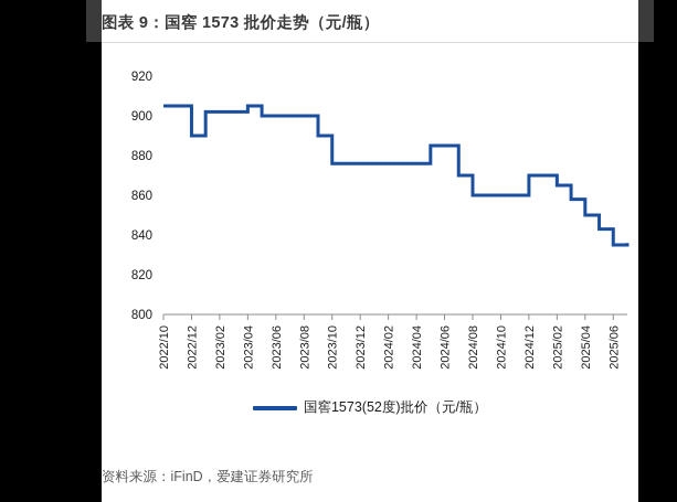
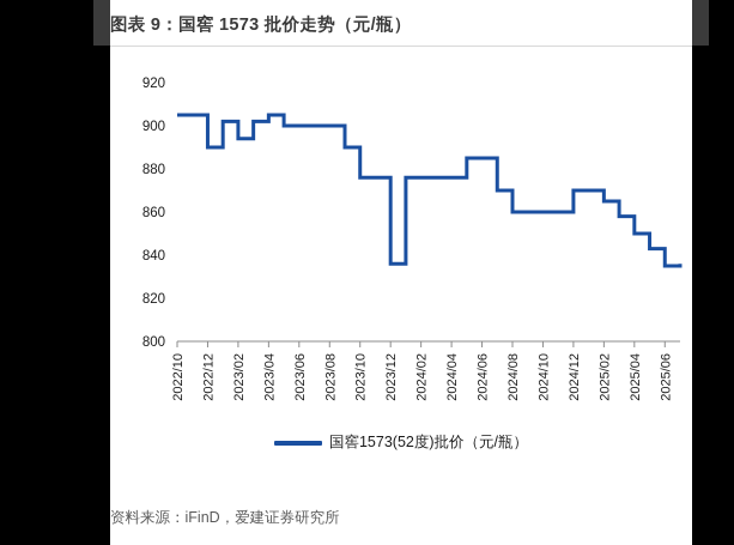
2023/02: 902 -> 894
2023/12: 876 -> 836
